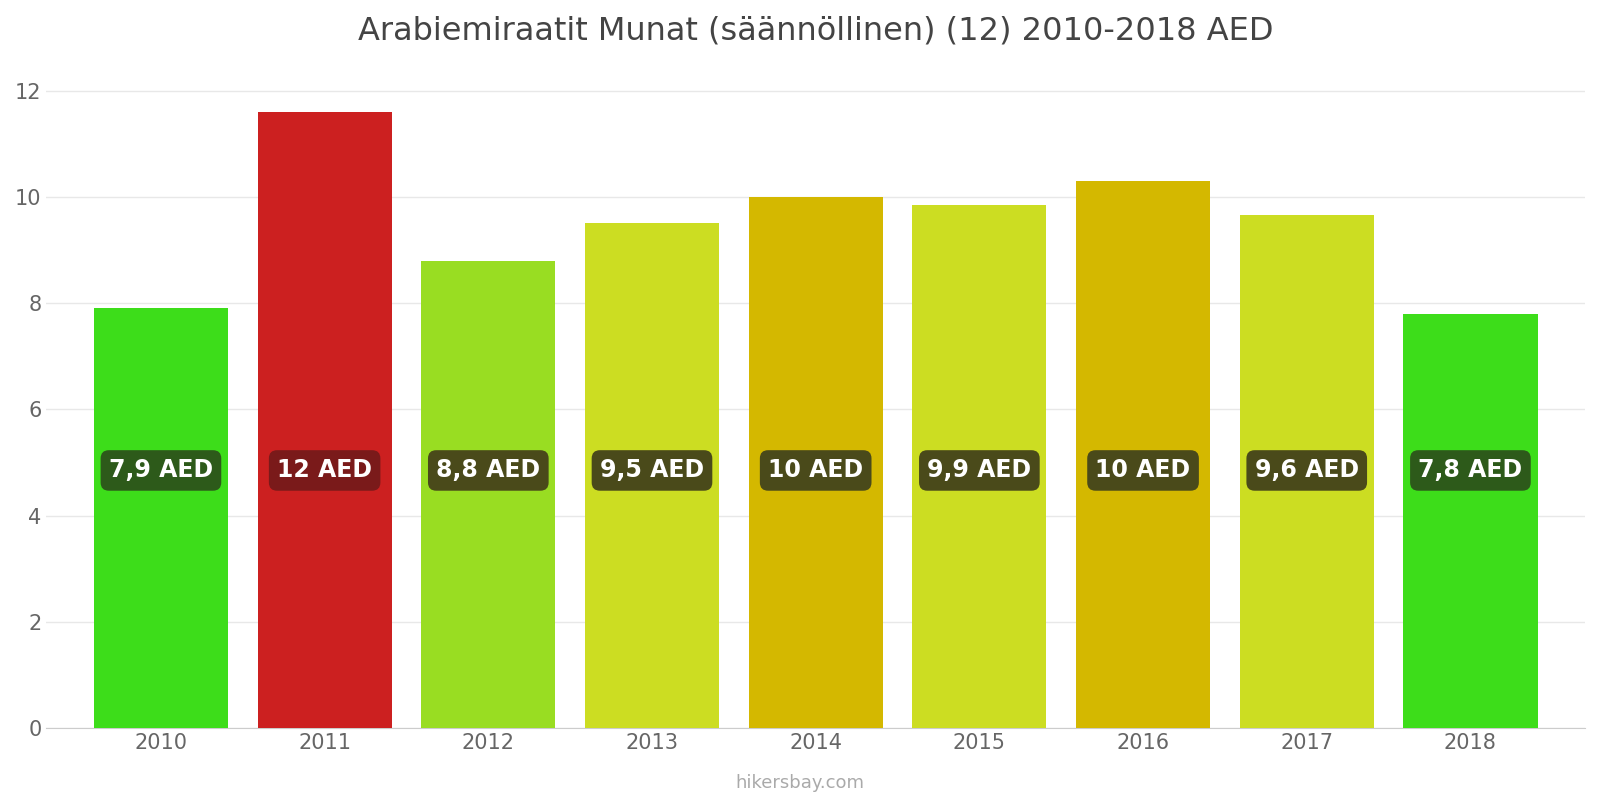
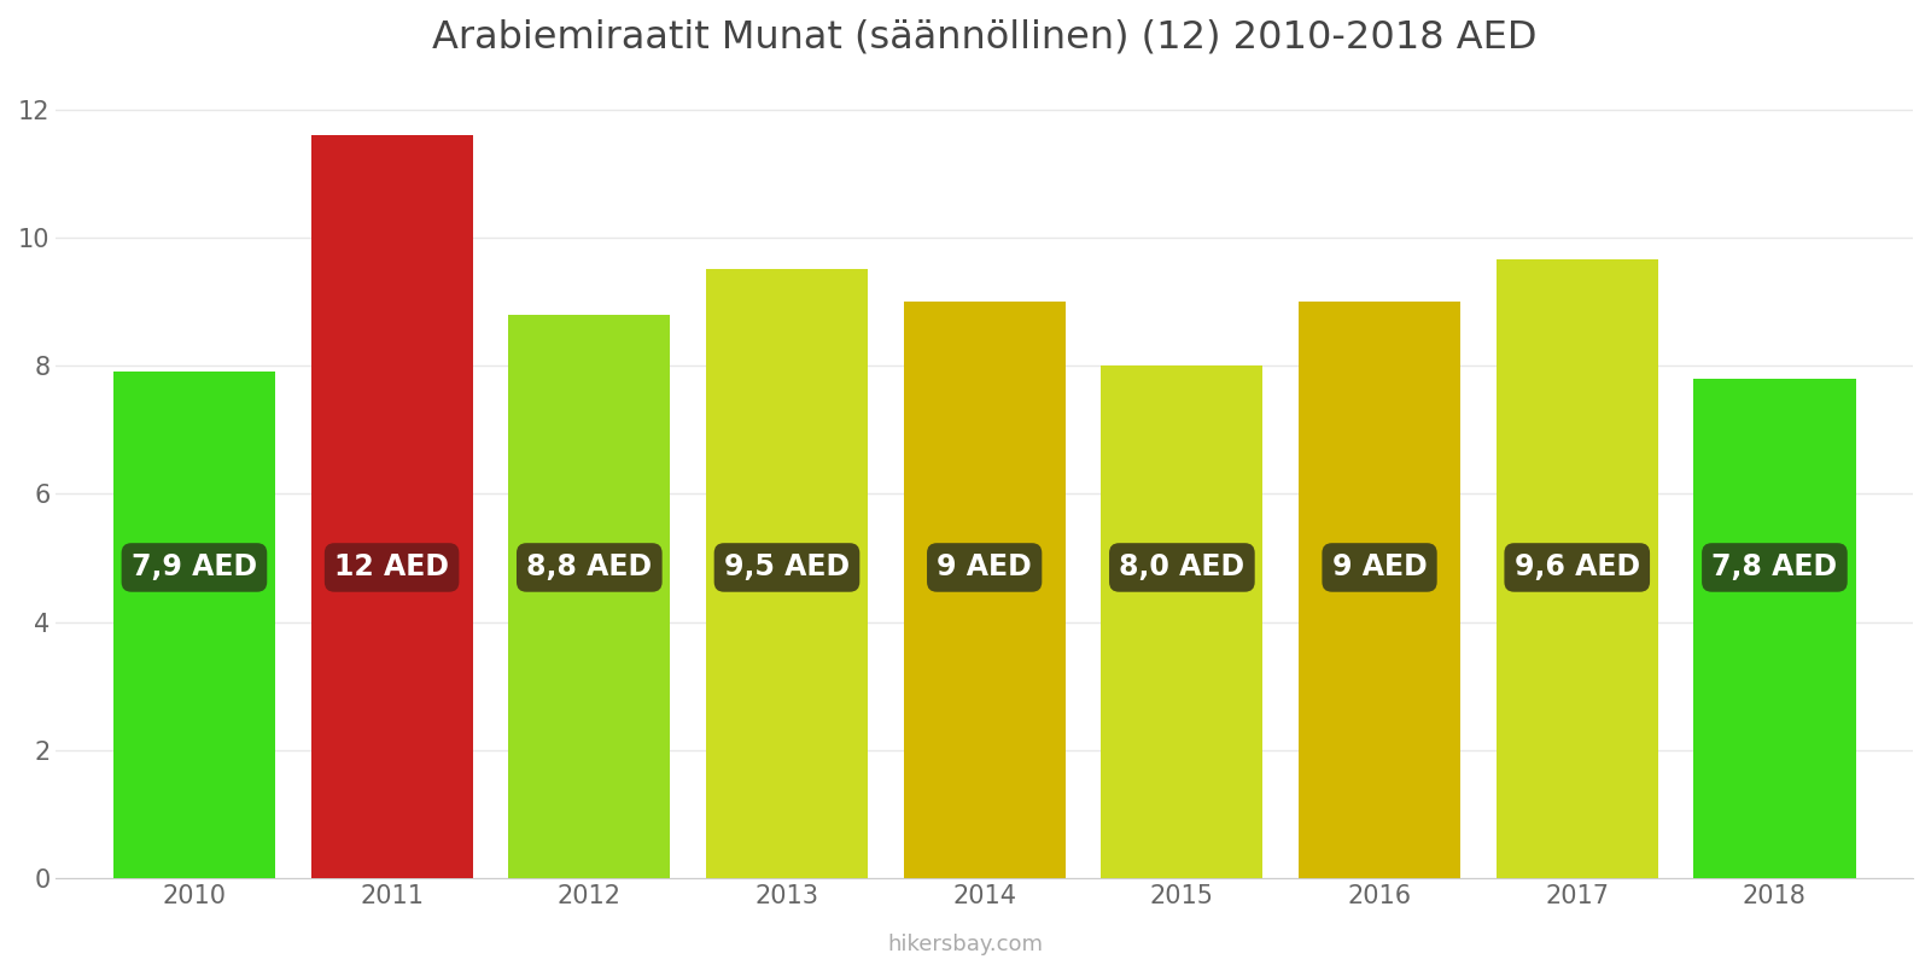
2014: 10 -> 9
2015: 9,9 -> 8,0
2016: 10 -> 9
